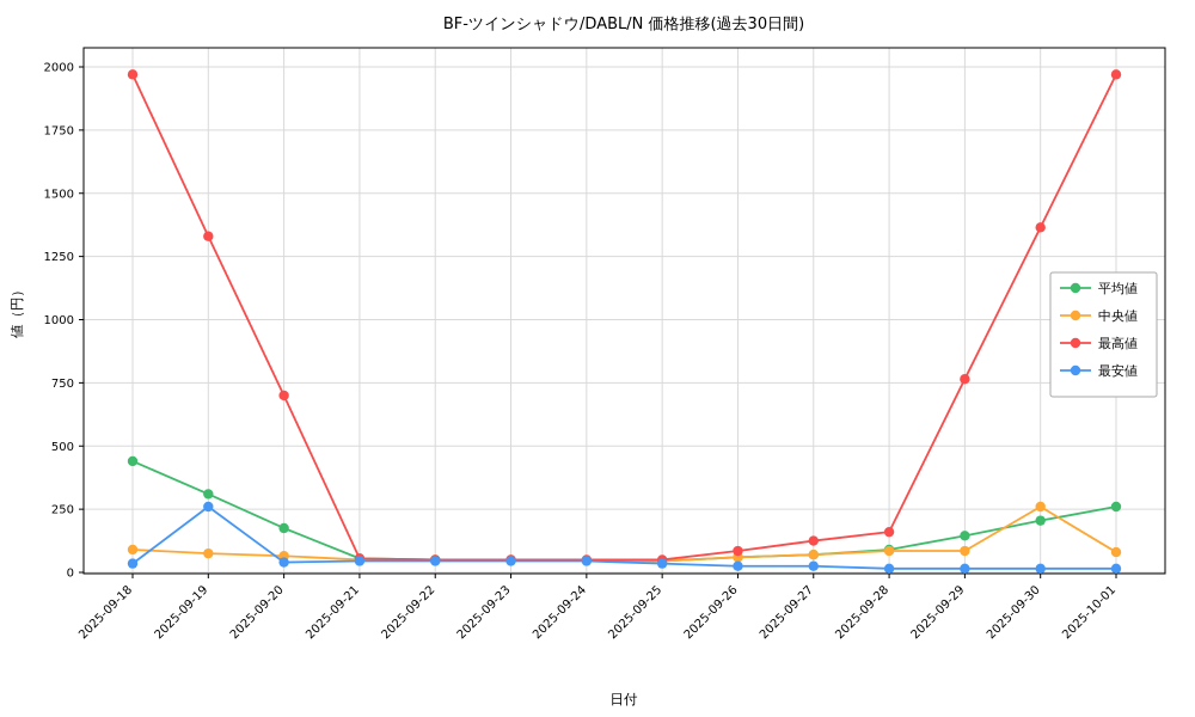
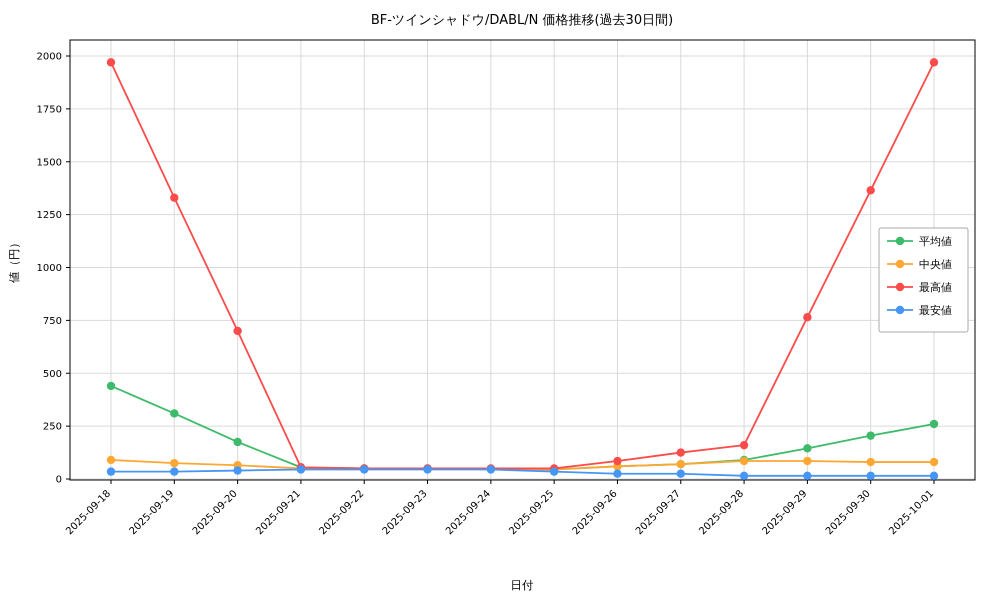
最安値/2025-09-19: 260 -> 40
中央値/2025-09-30: 260 -> 80
